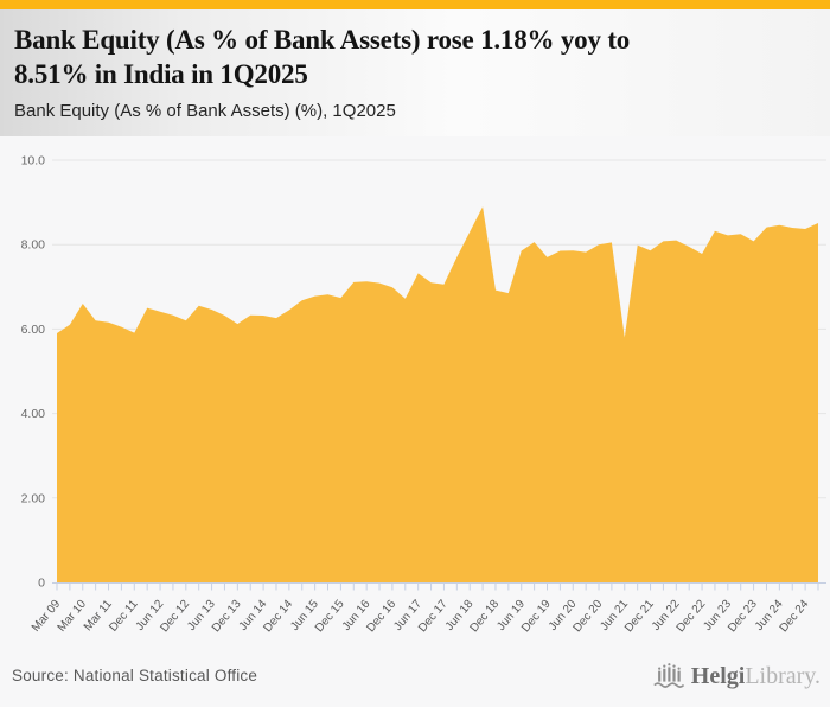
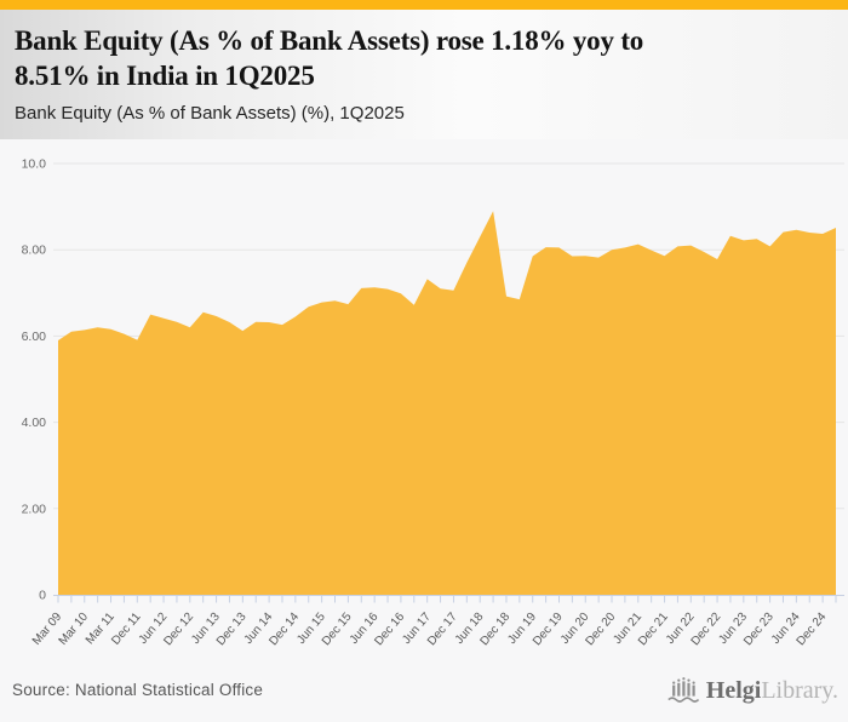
Mar 10: 6.6 -> 6.1
Dec 19: 7.7 -> 8.1
Jun 21: 5.8 -> 8.1
